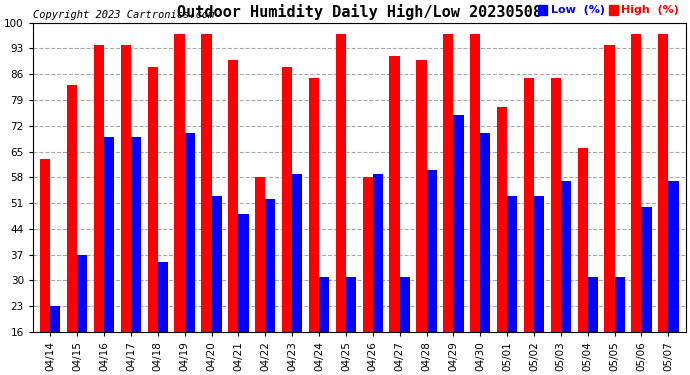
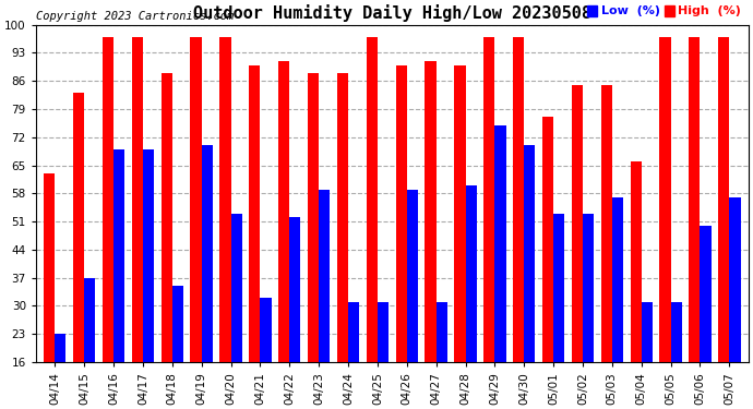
High (%)/04/16: 94 -> 97
High (%)/04/17: 94 -> 97
Low (%)/04/21: 48 -> 32
High (%)/04/22: 58 -> 91
High (%)/04/24: 85 -> 88
High (%)/04/26: 58 -> 90
High (%)/05/05: 94 -> 97
